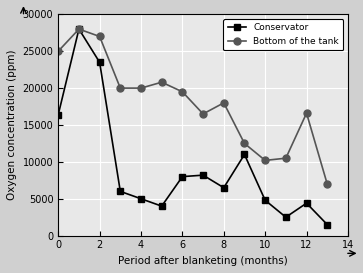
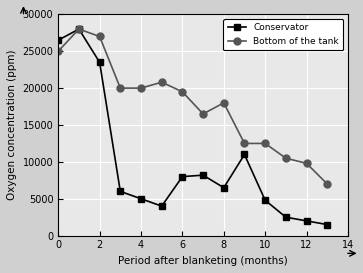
Conservator/0: 16400 -> 26500
Bottom of the tank/10: 10200 -> 12500
Conservator/12: 4400 -> 2000
Bottom of the tank/12: 16600 -> 9800
